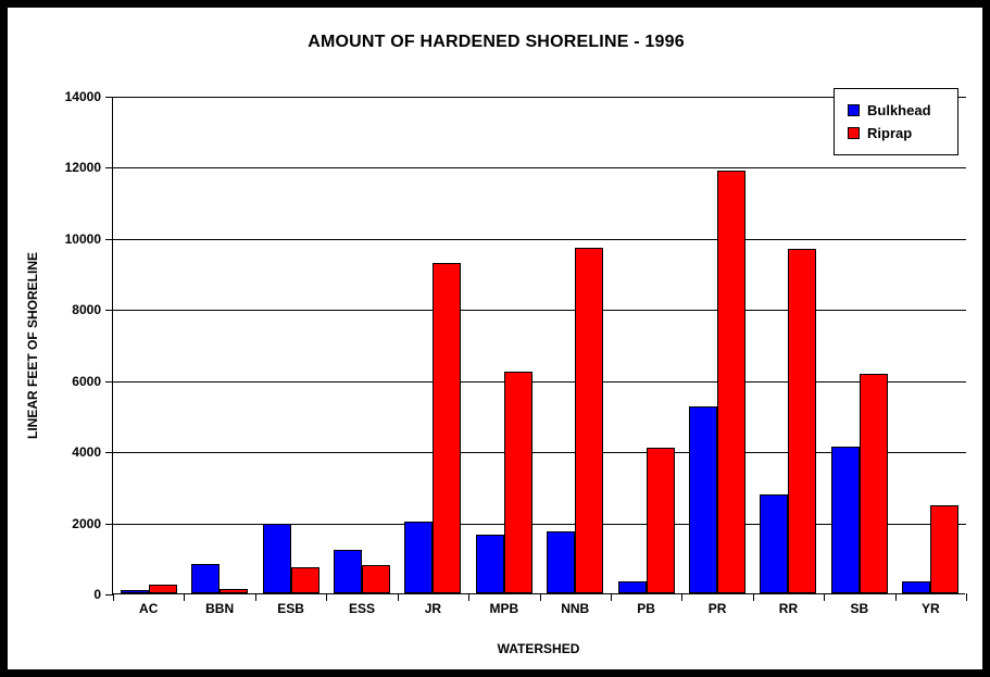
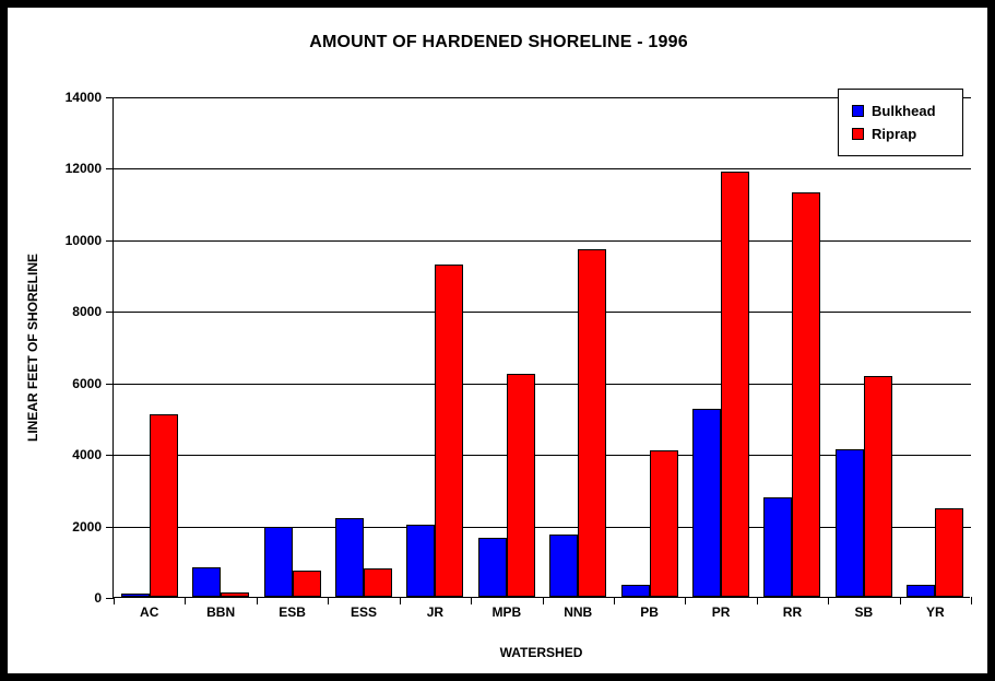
Riprap/AC: 200 -> 5100
Bulkhead/ESS: 1200 -> 2200
Riprap/RR: 9700 -> 11300
